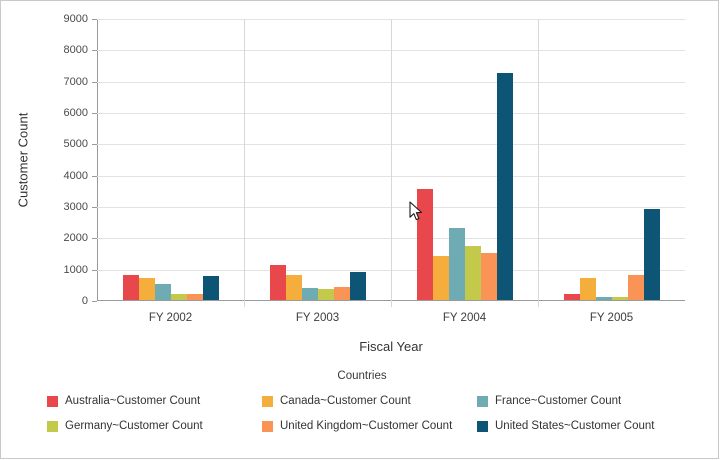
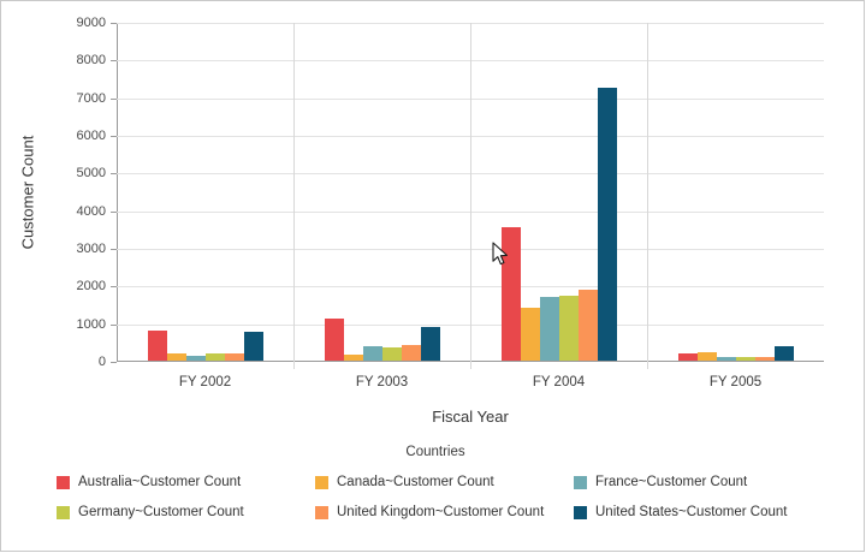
Canada~Customer Count/FY 2002: 700 -> 200
France~Customer Count/FY 2002: 500 -> 100
Canada~Customer Count/FY 2003: 800 -> 200
France~Customer Count/FY 2004: 2300 -> 1700
United Kingdom~Customer Count/FY 2004: 1500 -> 1900
Canada~Customer Count/FY 2005: 700 -> 200
United Kingdom~Customer Count/FY 2005: 800 -> 100
United States~Customer Count/FY 2005: 2900 -> 400
